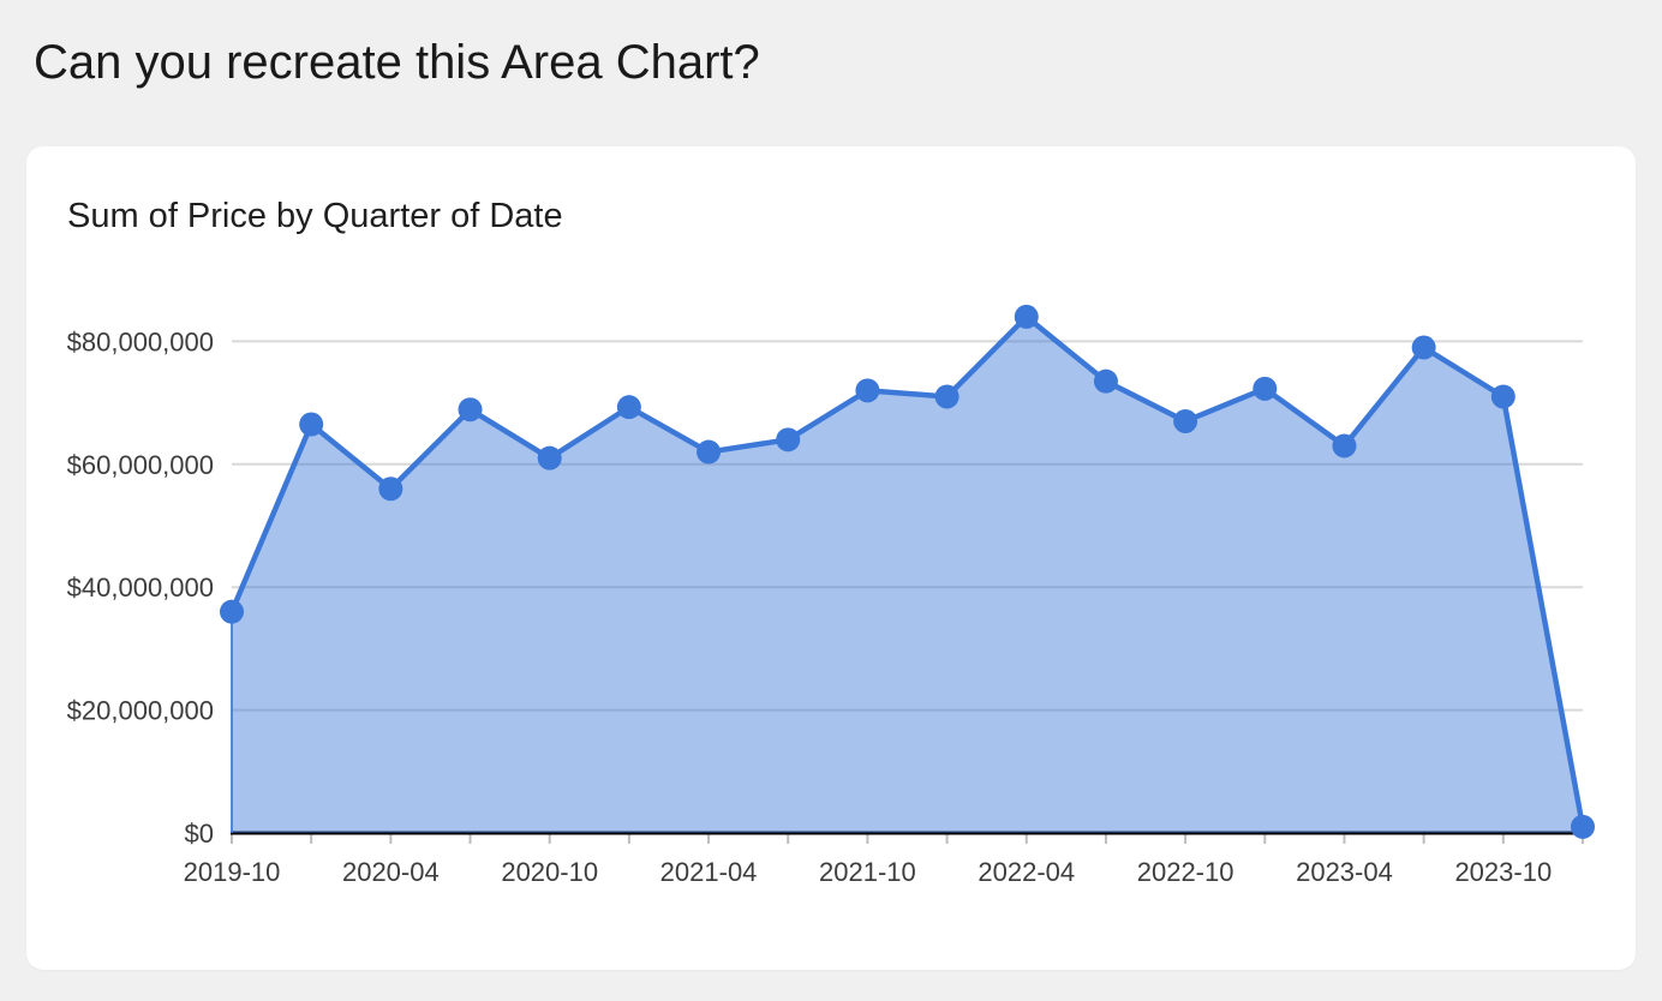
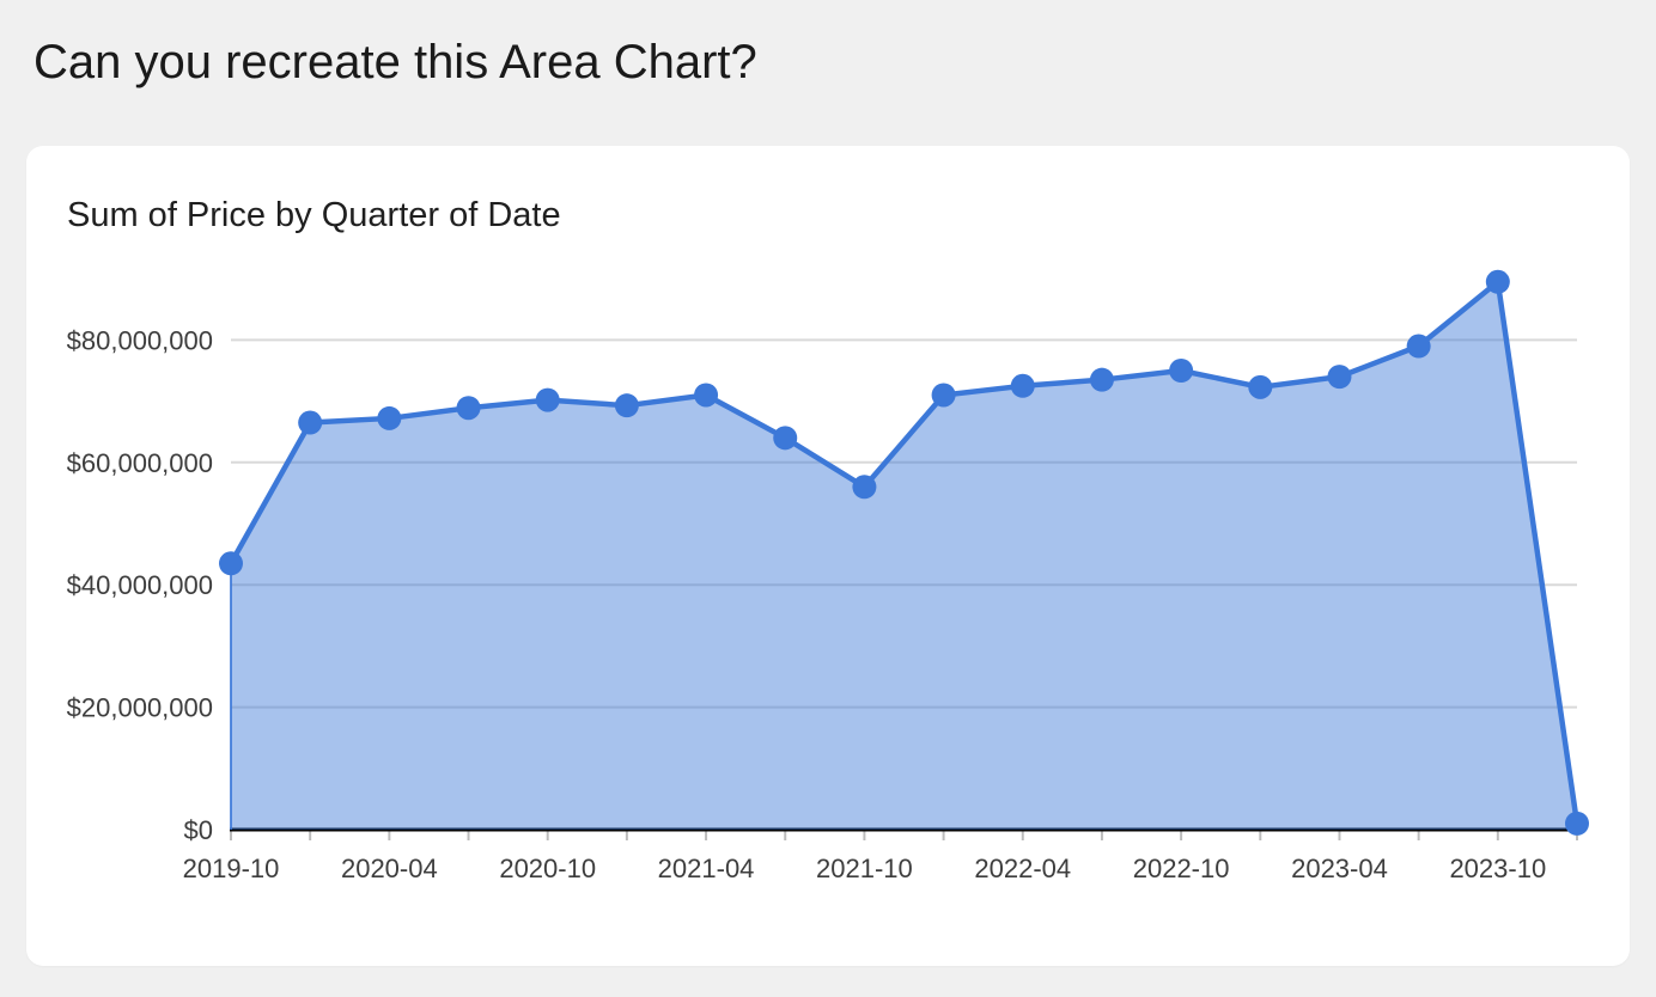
2019-10: $36000000 -> $44000000
2020-04: $56000000 -> $67000000
2020-10: $61000000 -> $70000000
2021-04: $62000000 -> $71000000
2021-10: $72000000 -> $56000000
2022-04: $84000000 -> $72000000
2022-10: $67000000 -> $75000000
2023-04: $63000000 -> $74000000
2023-10: $71000000 -> $90000000
